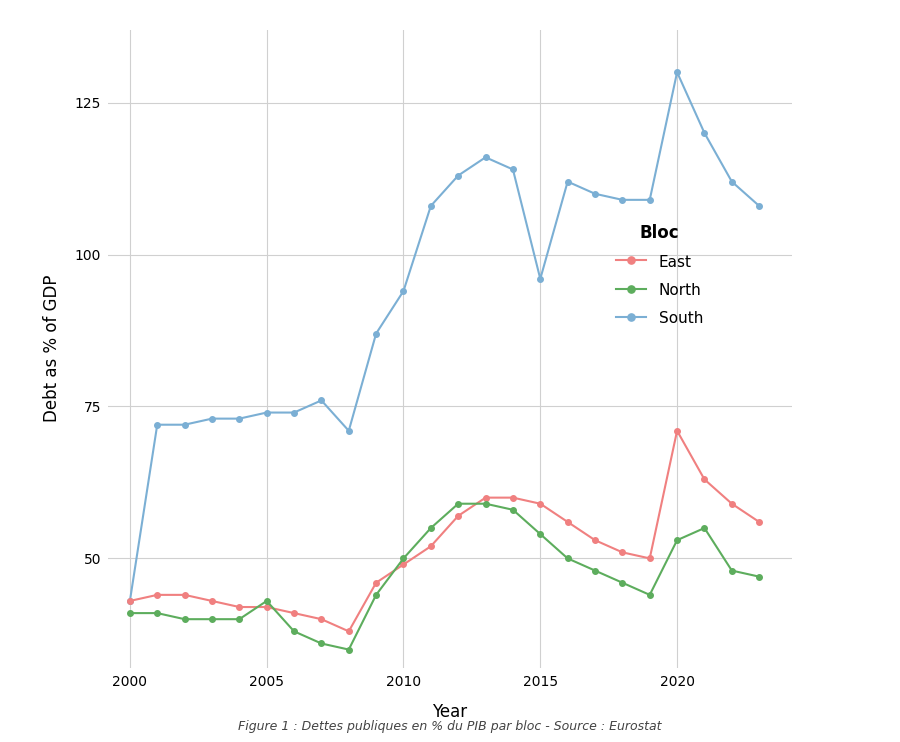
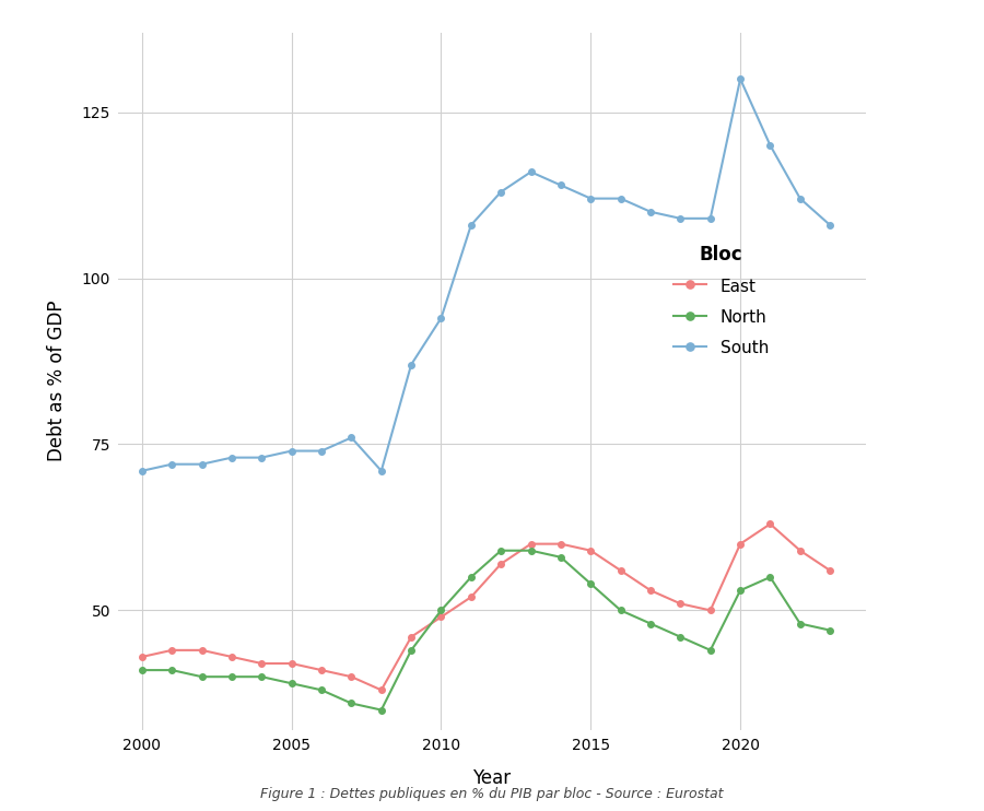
South/2000: 43 -> 71
North/2005: 43 -> 39
South/2015: 96 -> 112
East/2020: 71 -> 60
